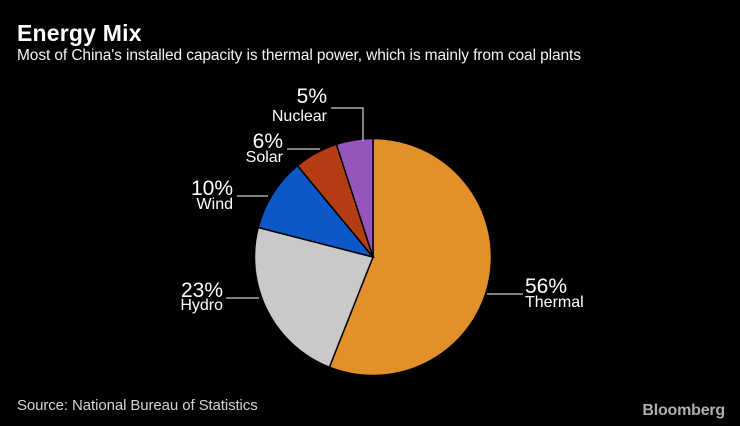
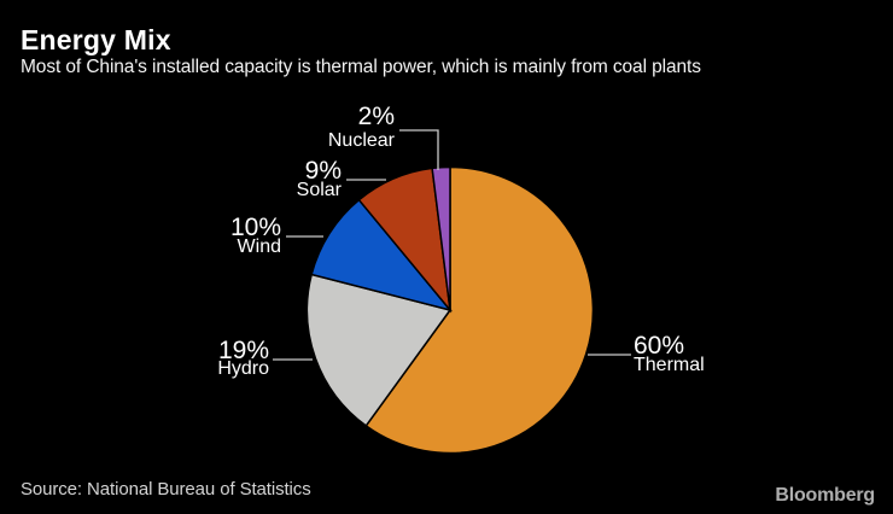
Thermal: 56% -> 60%
Hydro: 23% -> 19%
Solar: 6% -> 9%
Nuclear: 5% -> 2%
